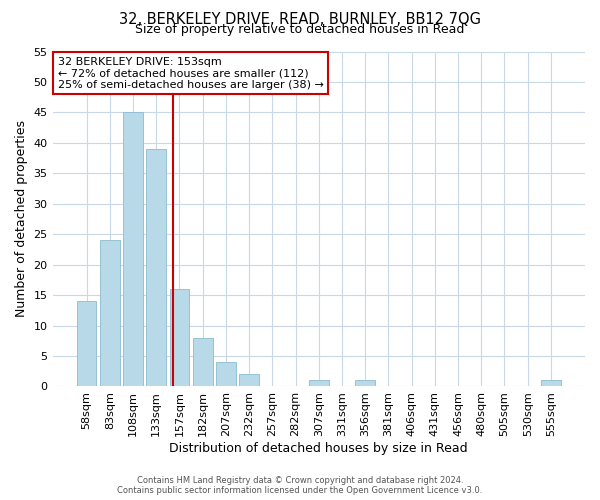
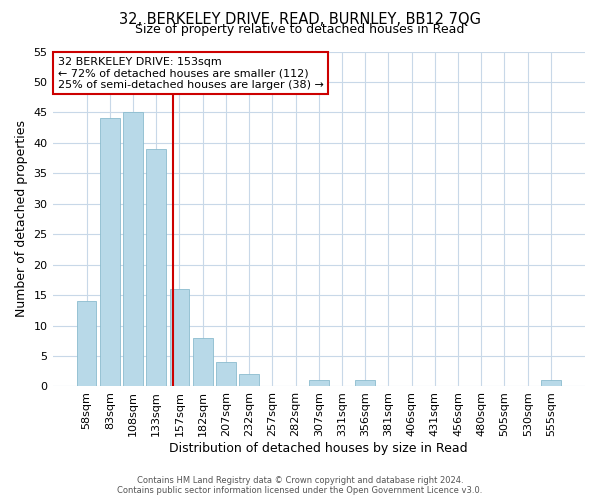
83sqm: 24 -> 44
